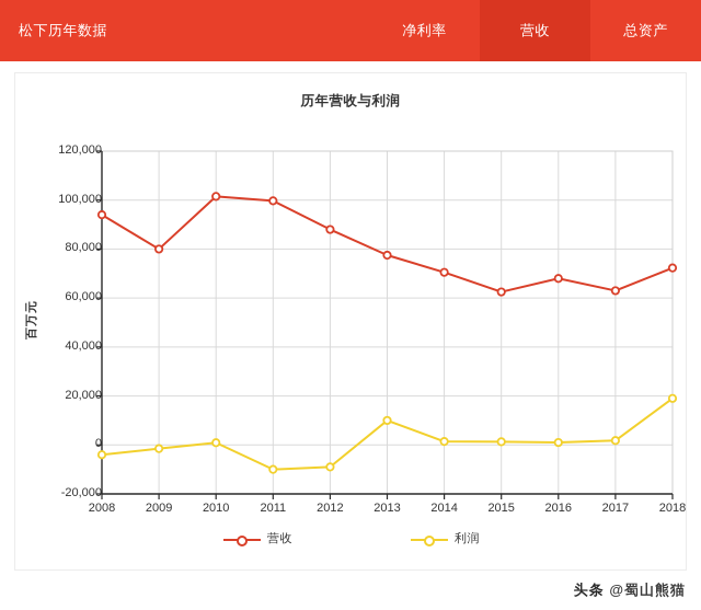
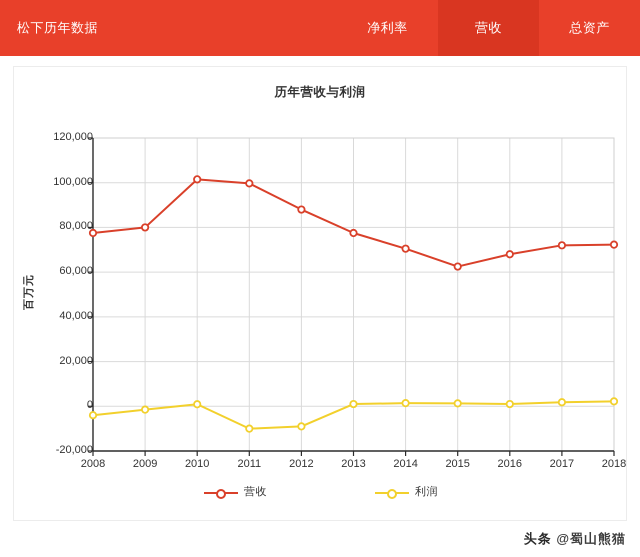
营收/2008: 94000 -> 78000
利润/2013: 10000 -> 1000
营收/2017: 63000 -> 72000
利润/2018: 19000 -> 2000
